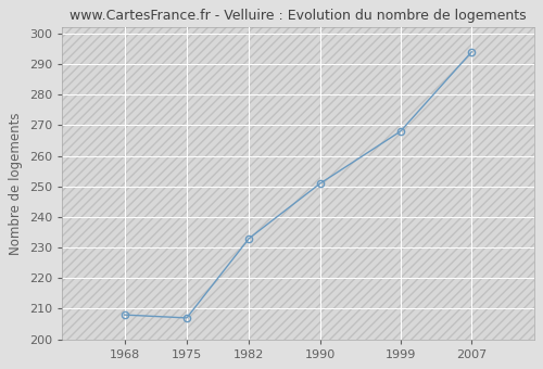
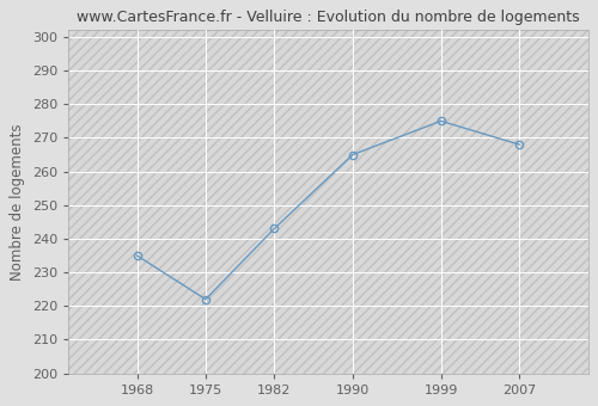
1968: 208 -> 235
1975: 207 -> 222
1982: 233 -> 243
1990: 251 -> 265
1999: 268 -> 275
2007: 294 -> 268
